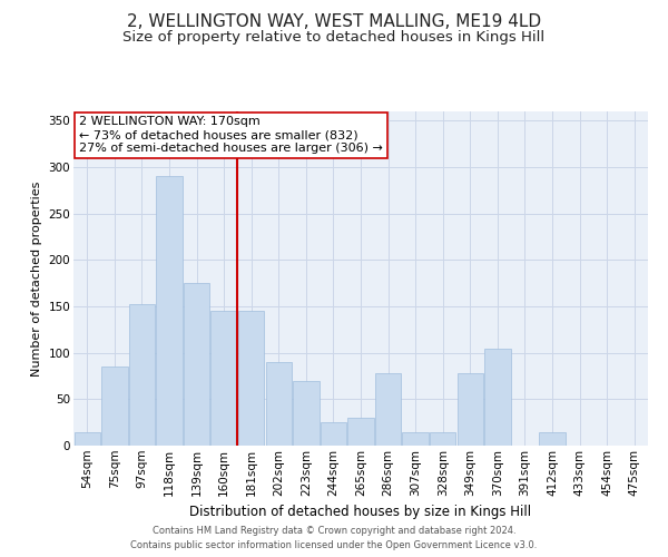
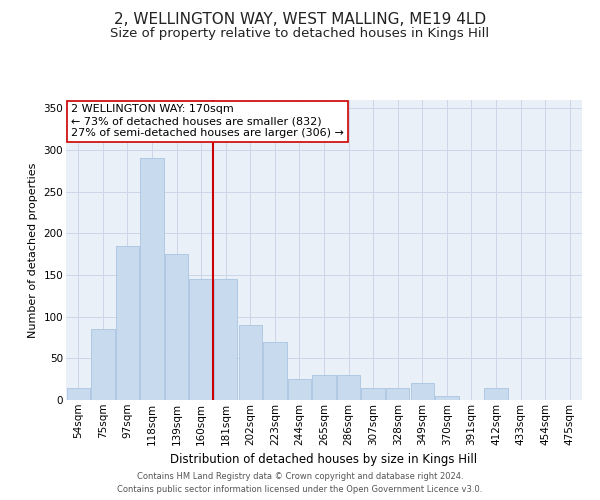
97sqm: 152 -> 185
286sqm: 78 -> 30
349sqm: 78 -> 20
370sqm: 104 -> 5
